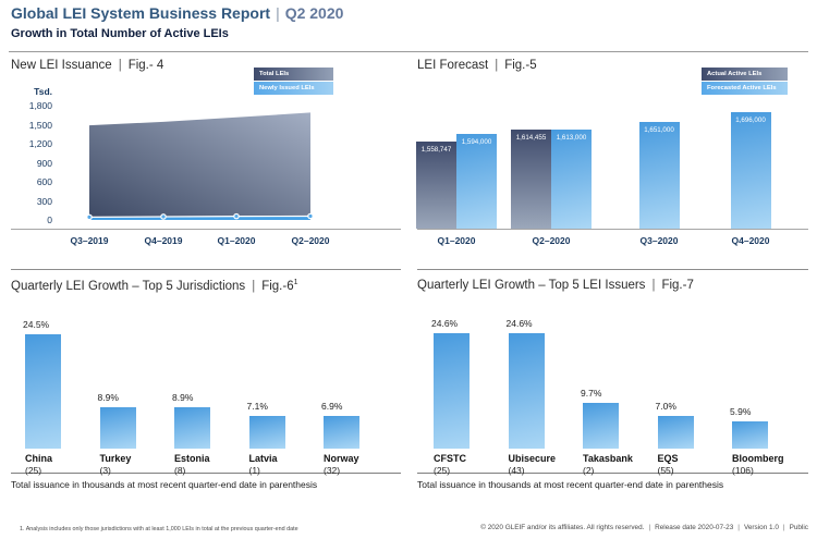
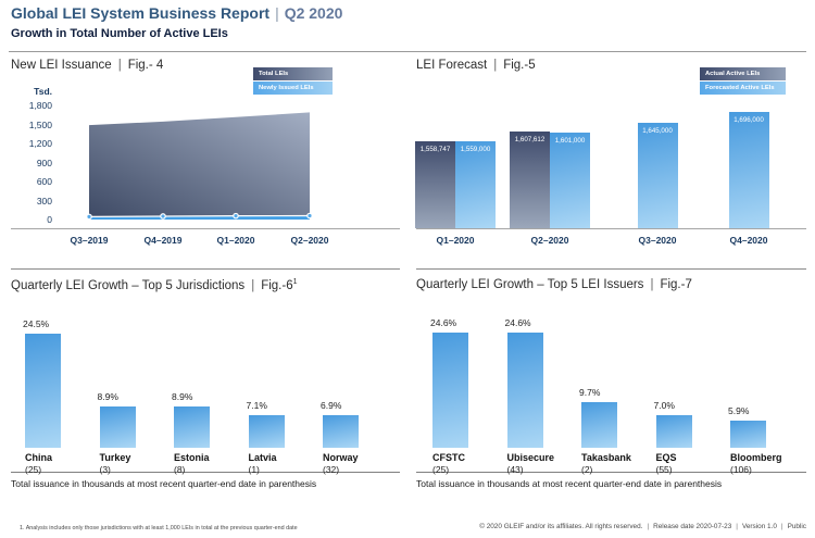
LEI Forecast | Fig.-5/Forecasted Active LEIs/Q1–2020: 1,594,000 -> 1,559,000
LEI Forecast | Fig.-5/Actual Active LEIs/Q2–2020: 1,614,455 -> 1,607,612
LEI Forecast | Fig.-5/Forecasted Active LEIs/Q2–2020: 1,613,000 -> 1,601,000
LEI Forecast | Fig.-5/Forecasted Active LEIs/Q3–2020: 1,651,000 -> 1,645,000
